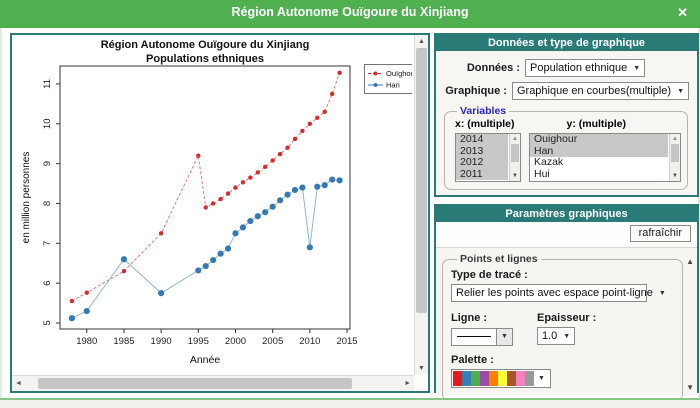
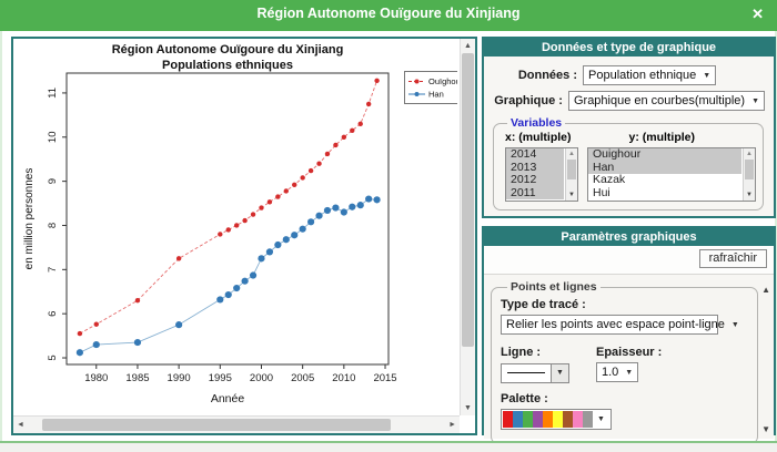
Han/1985: 6.6 -> 5.3
Ouïghour/1995: 9.2 -> 7.8
Han/2010: 6.9 -> 8.3
